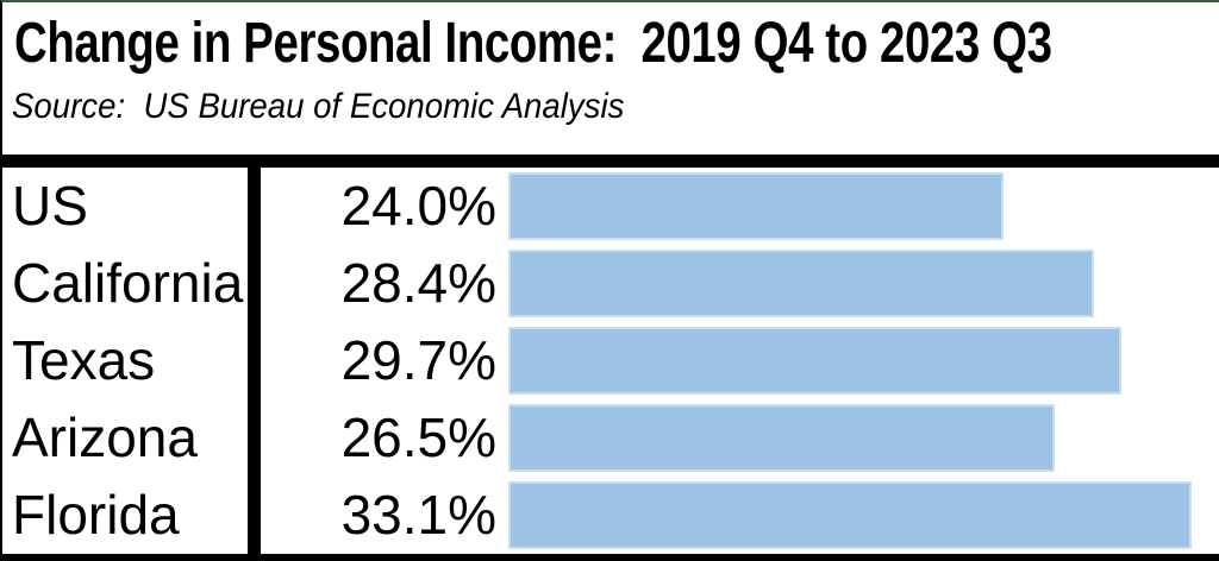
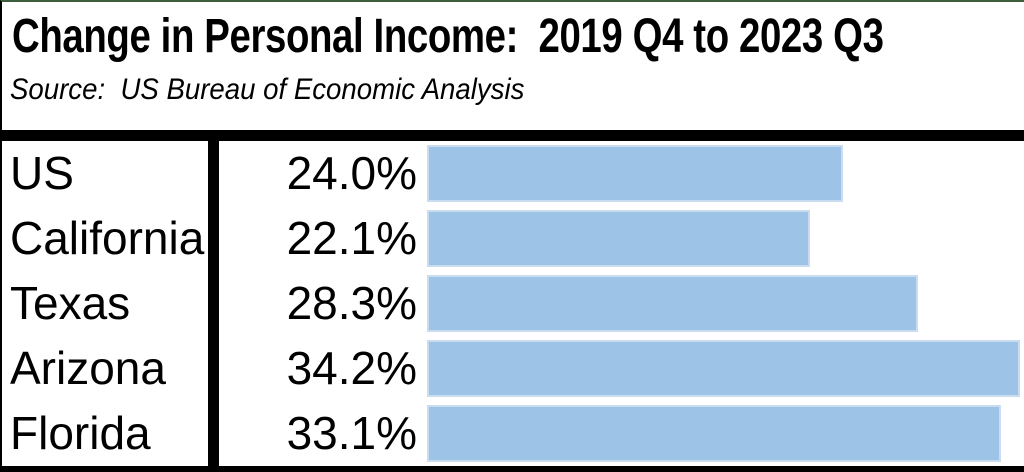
California: 28.4% -> 22.1%
Texas: 29.7% -> 28.3%
Arizona: 26.5% -> 34.2%
